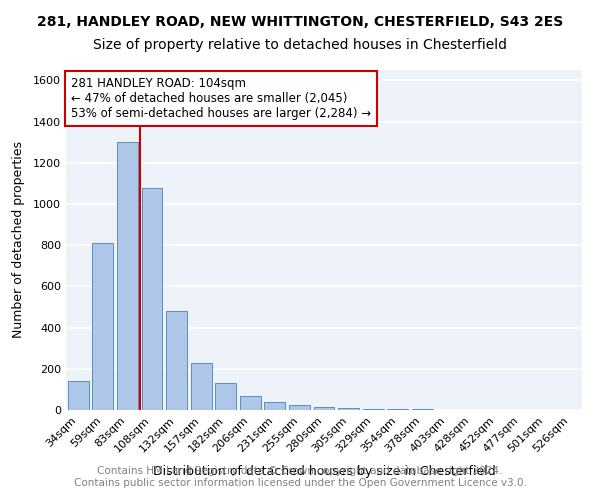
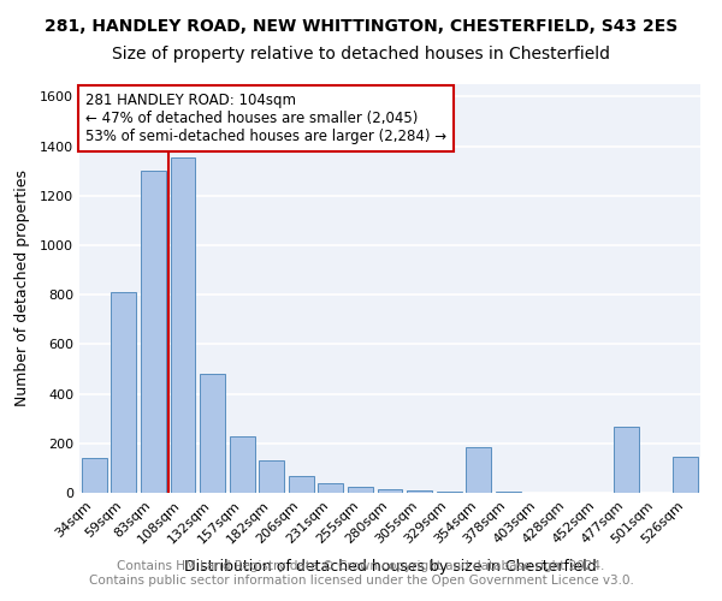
108sqm: 1075 -> 1355
354sqm: 4 -> 185
477sqm: 1 -> 265
526sqm: 1 -> 145
